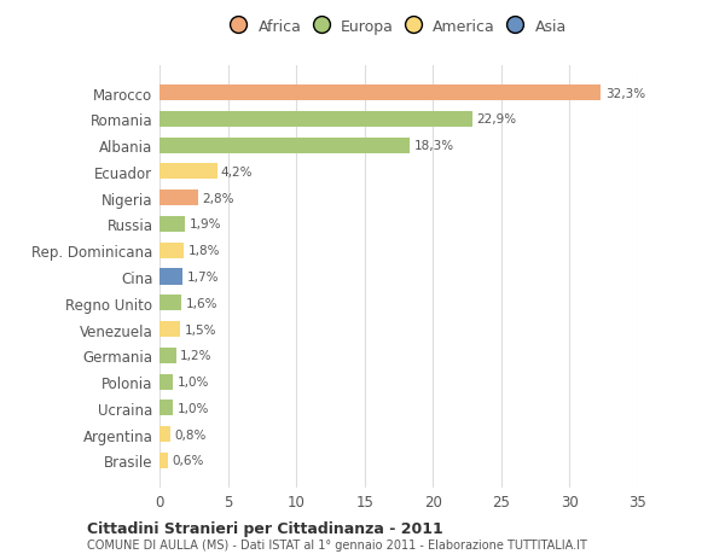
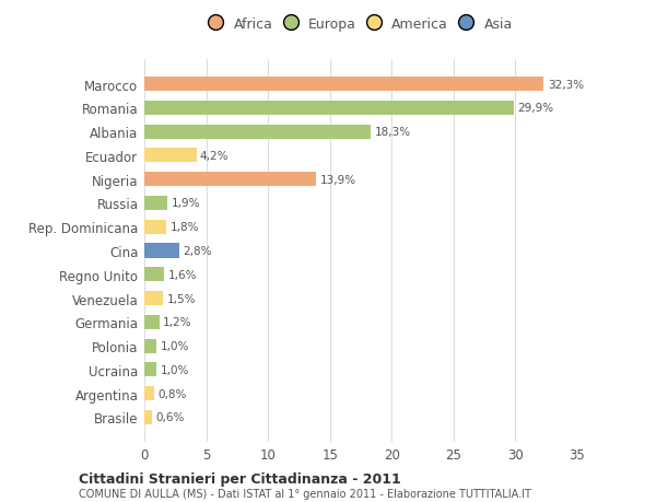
Romania: 22,9% -> 29,9%
Nigeria: 2,8% -> 13,9%
Cina: 1,7% -> 2,8%
